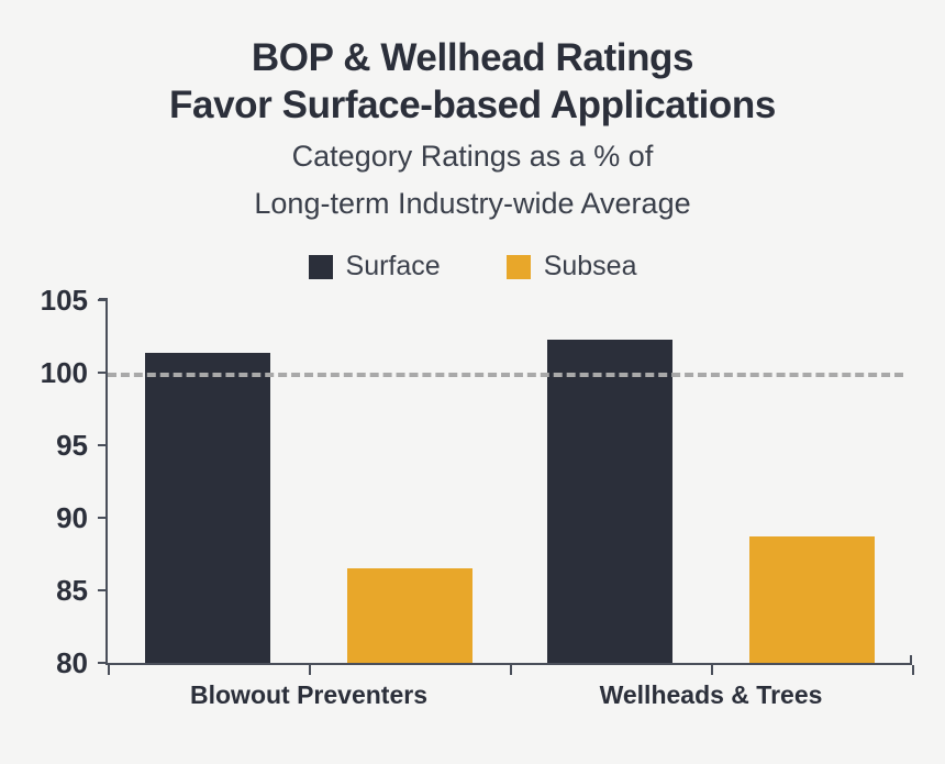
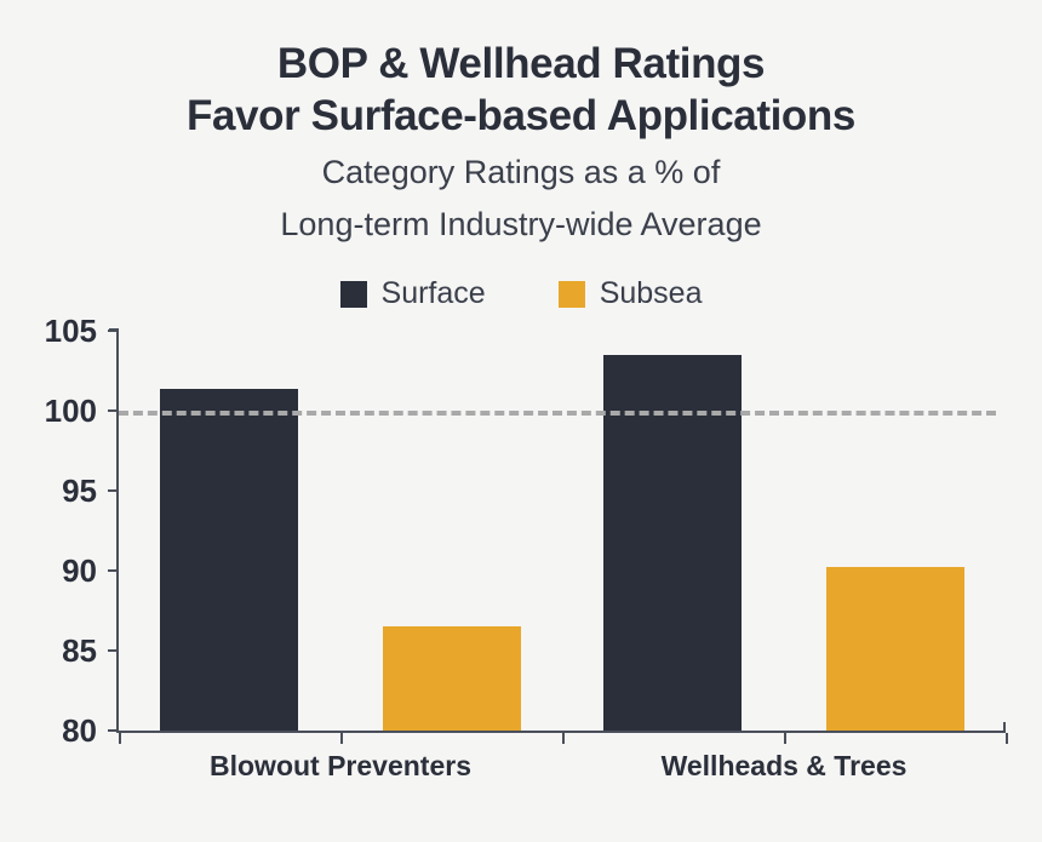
Surface/Wellheads & Trees: 102.3 -> 103.5
Subsea/Wellheads & Trees: 88.7 -> 90.2
